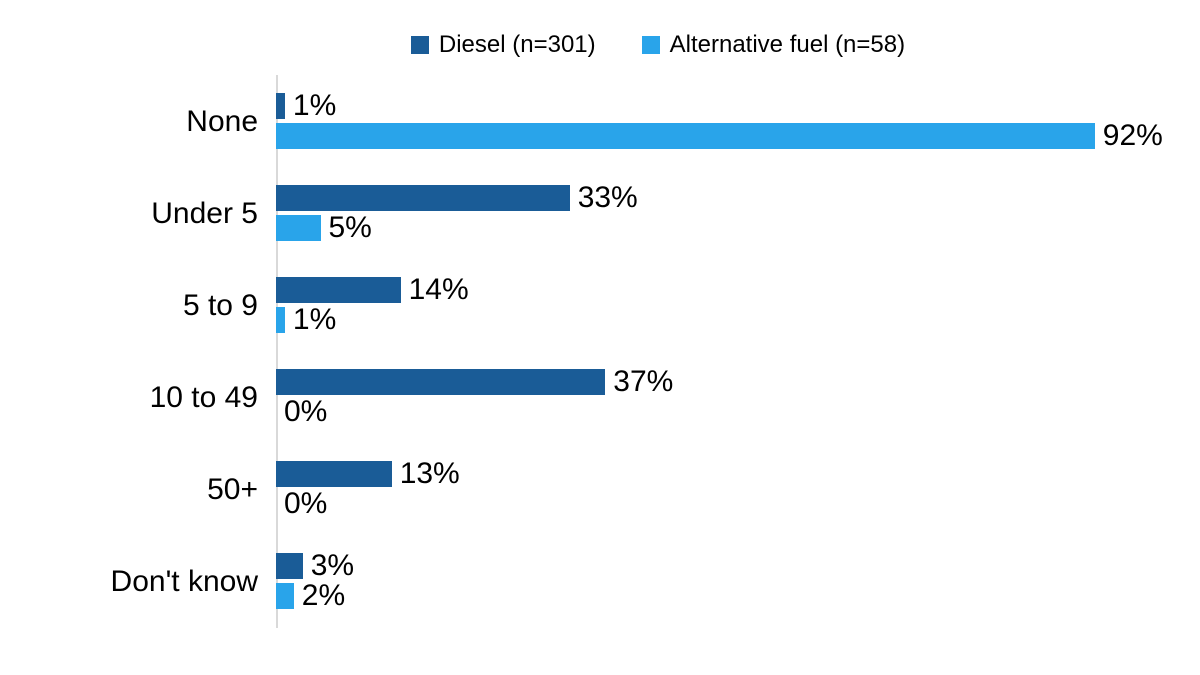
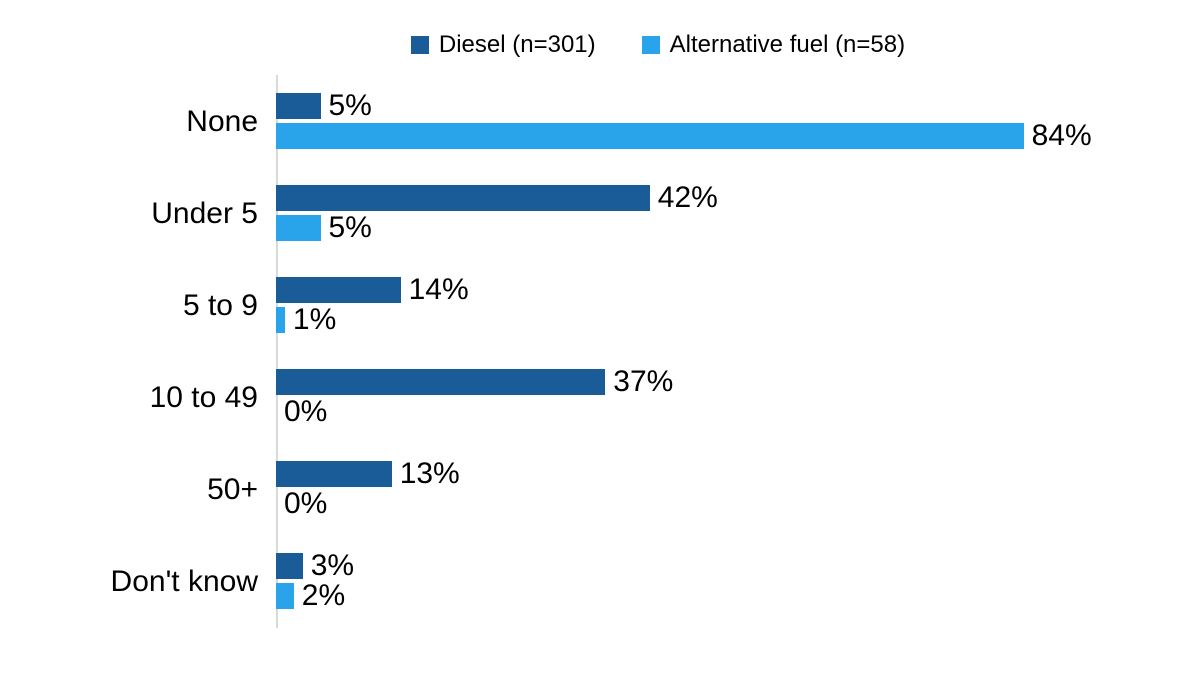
Diesel (n=301)/None: 1% -> 5%
Alternative fuel (n=58)/None: 92% -> 84%
Diesel (n=301)/Under 5: 33% -> 42%
